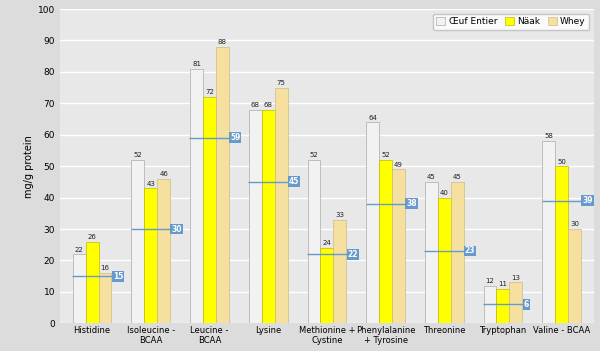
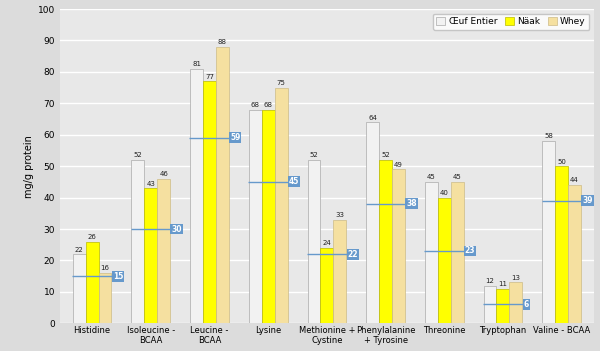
Näak/Leucine - BCAA: 72 -> 77
Whey/Valine - BCAA: 30 -> 44
